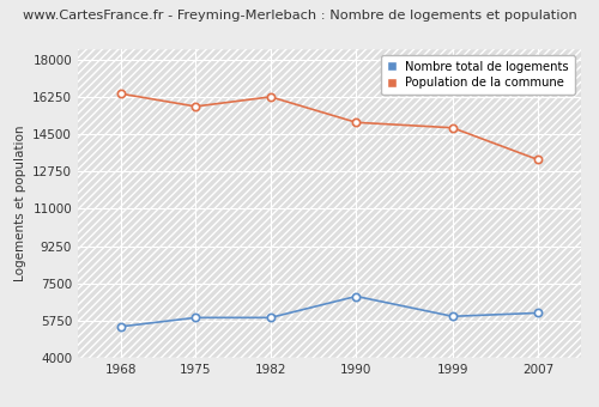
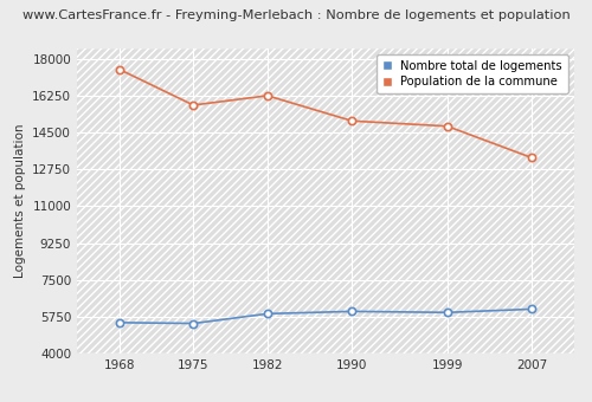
Population de la commune/1968: 16400 -> 17500
Nombre total de logements/1975: 5900 -> 5400
Nombre total de logements/1990: 6900 -> 6000
